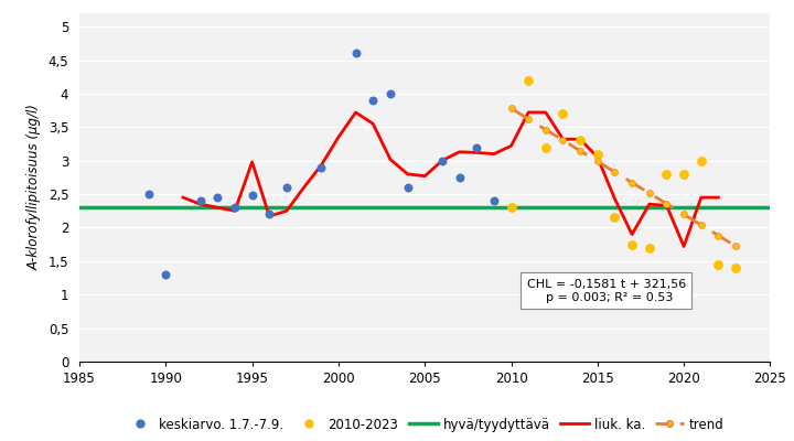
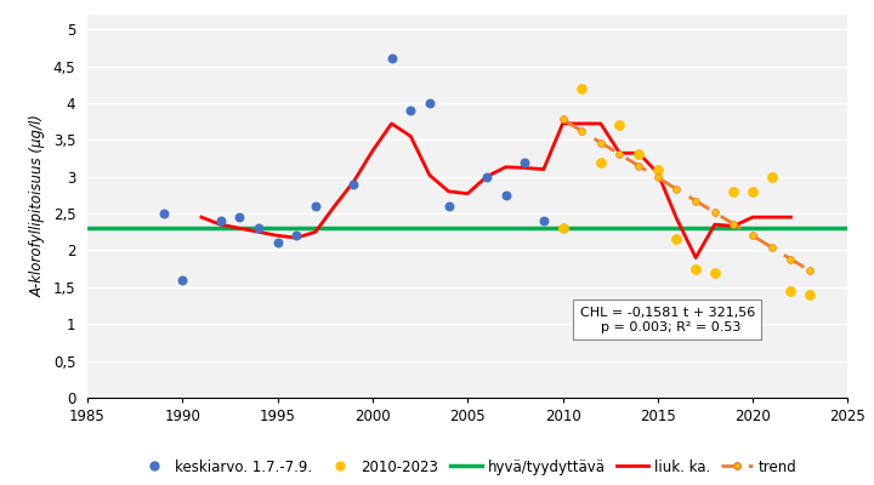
keskiarvo. 1.7.-7.9./1990: 1,30 -> 1,60
keskiarvo. 1.7.-7.9./1995: 2,48 -> 2,10
liuk. ka./1995: 2,98 -> 2,20
liuk. ka./2010: 3,22 -> 3,72
liuk. ka./2020: 1,72 -> 2,45
